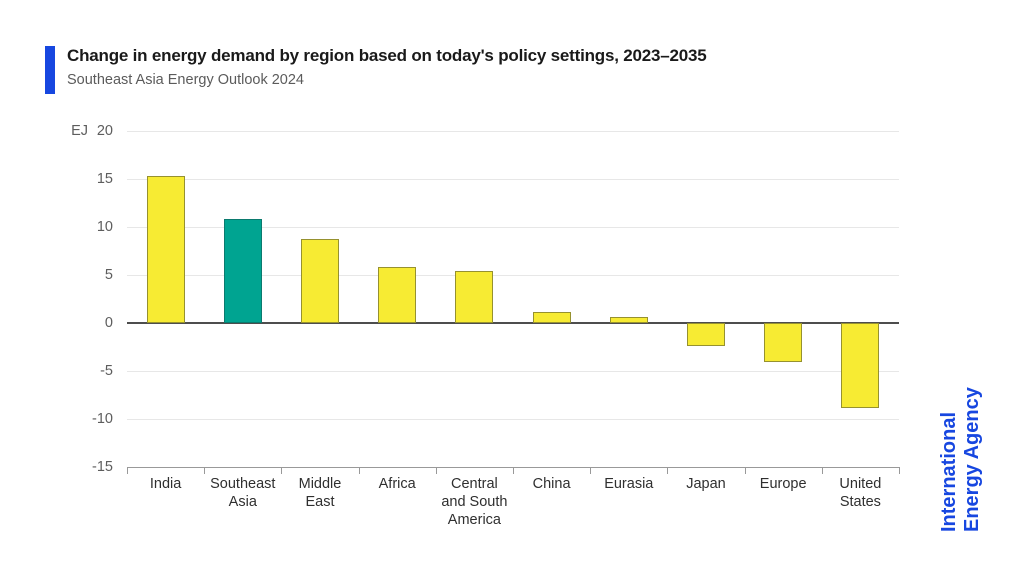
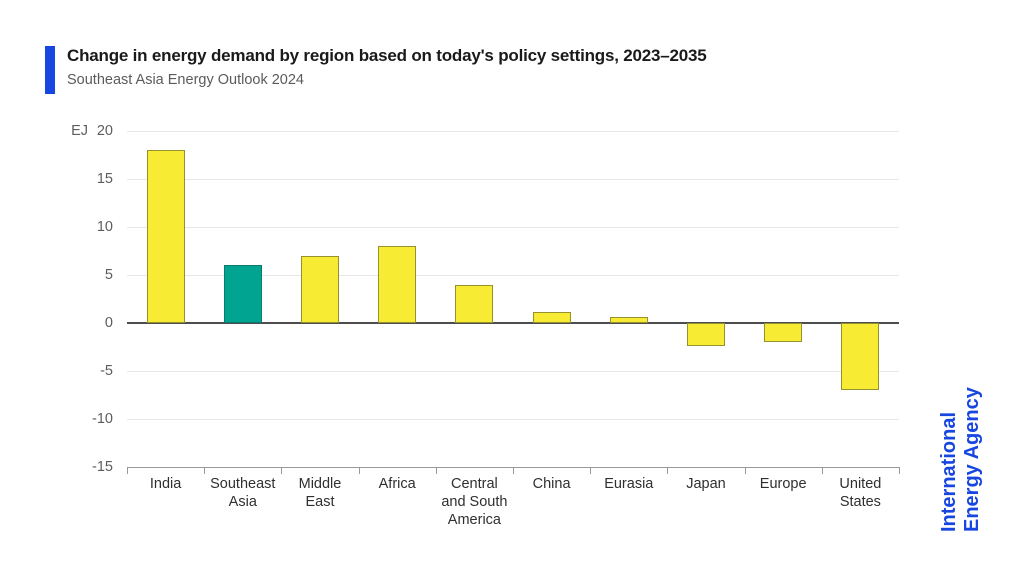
India: 15 -> 18
Southeast Asia: 11 -> 6
Middle East: 9 -> 7
Africa: 6 -> 8
Central and South America: 5 -> 4
Europe: -4 -> -2
United States: -9 -> -7
